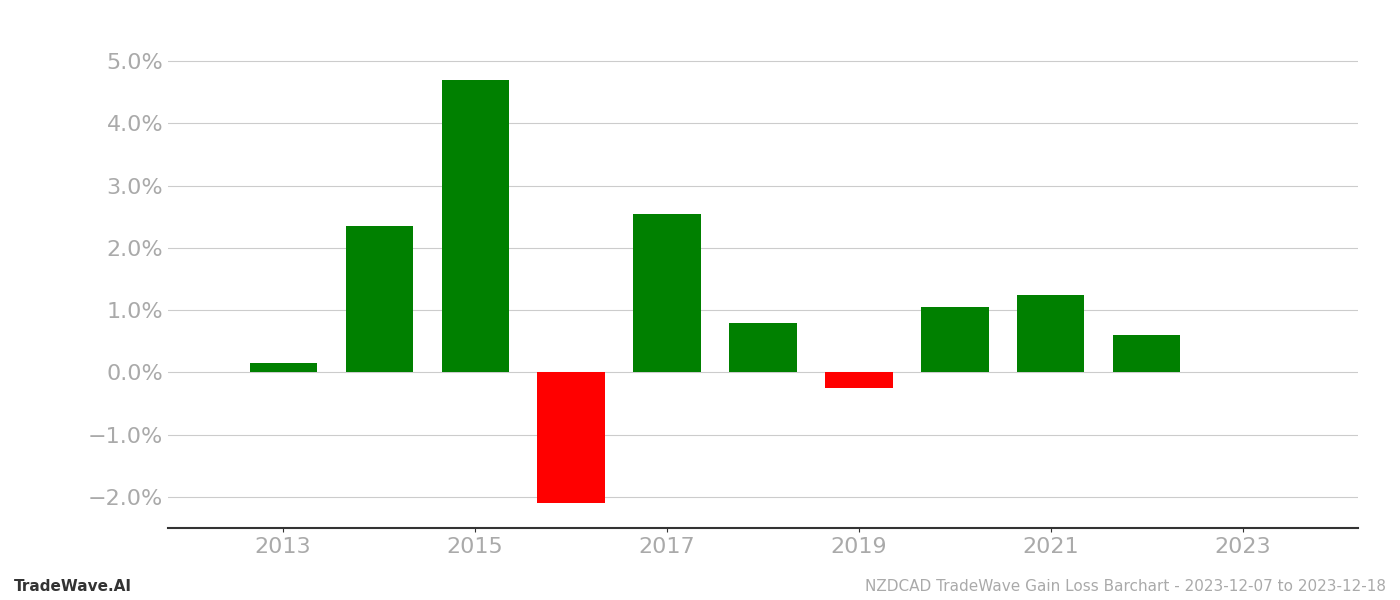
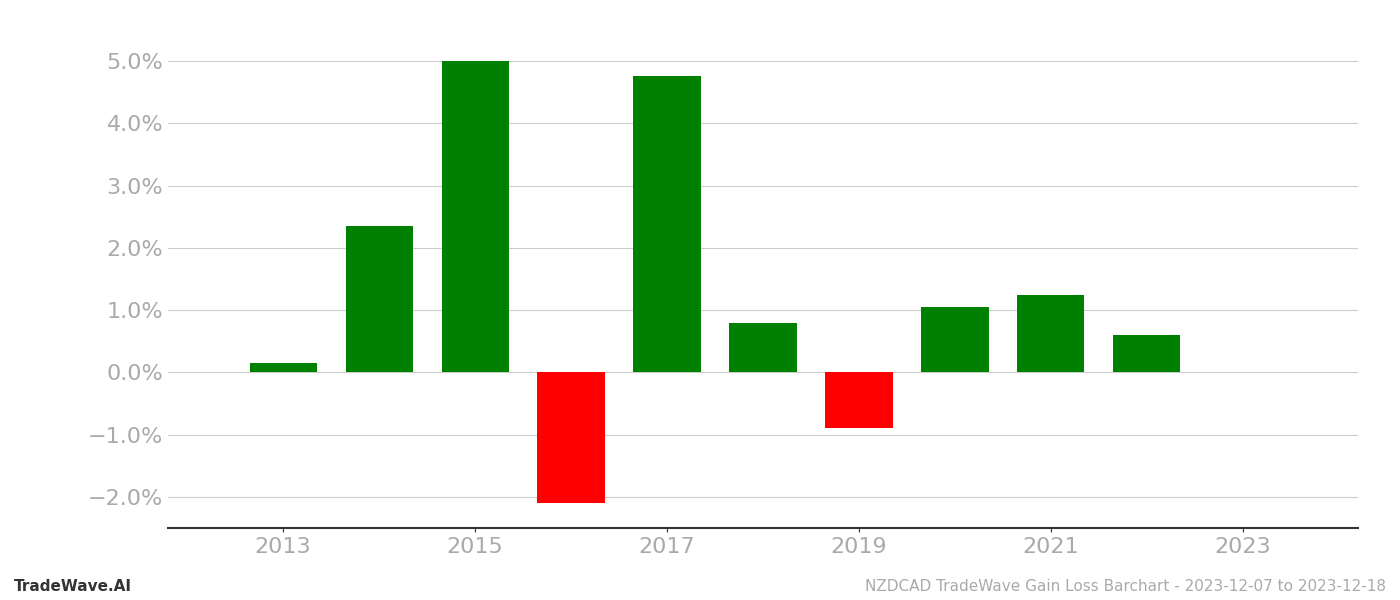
2015: 4.70% -> 5.00%
2017: 2.55% -> 4.76%
2019: -0.25% -> -0.90%
